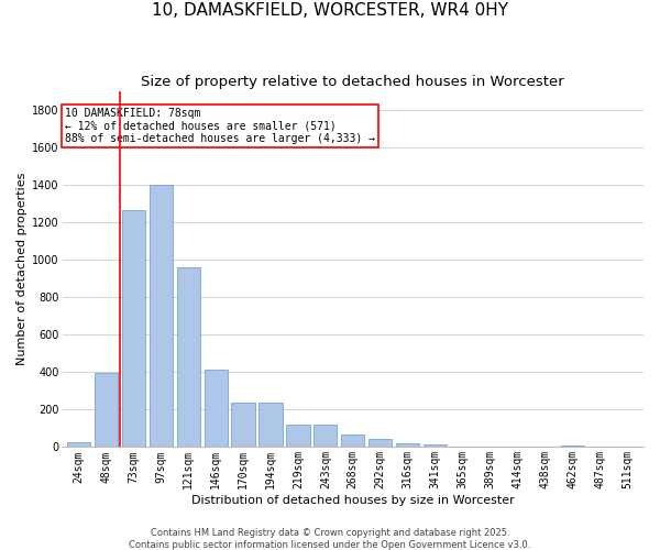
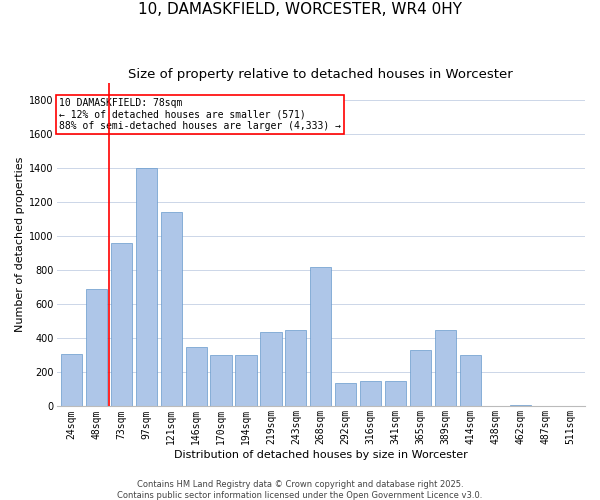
24sqm: 20 -> 310
48sqm: 400 -> 690
73sqm: 1260 -> 960
121sqm: 960 -> 1140
146sqm: 420 -> 350
170sqm: 240 -> 300
194sqm: 240 -> 300
219sqm: 120 -> 440
243sqm: 120 -> 450
268sqm: 60 -> 820
292sqm: 40 -> 140
316sqm: 20 -> 150
341sqm: 20 -> 150
365sqm: 0 -> 330
389sqm: 0 -> 450
414sqm: 0 -> 300
